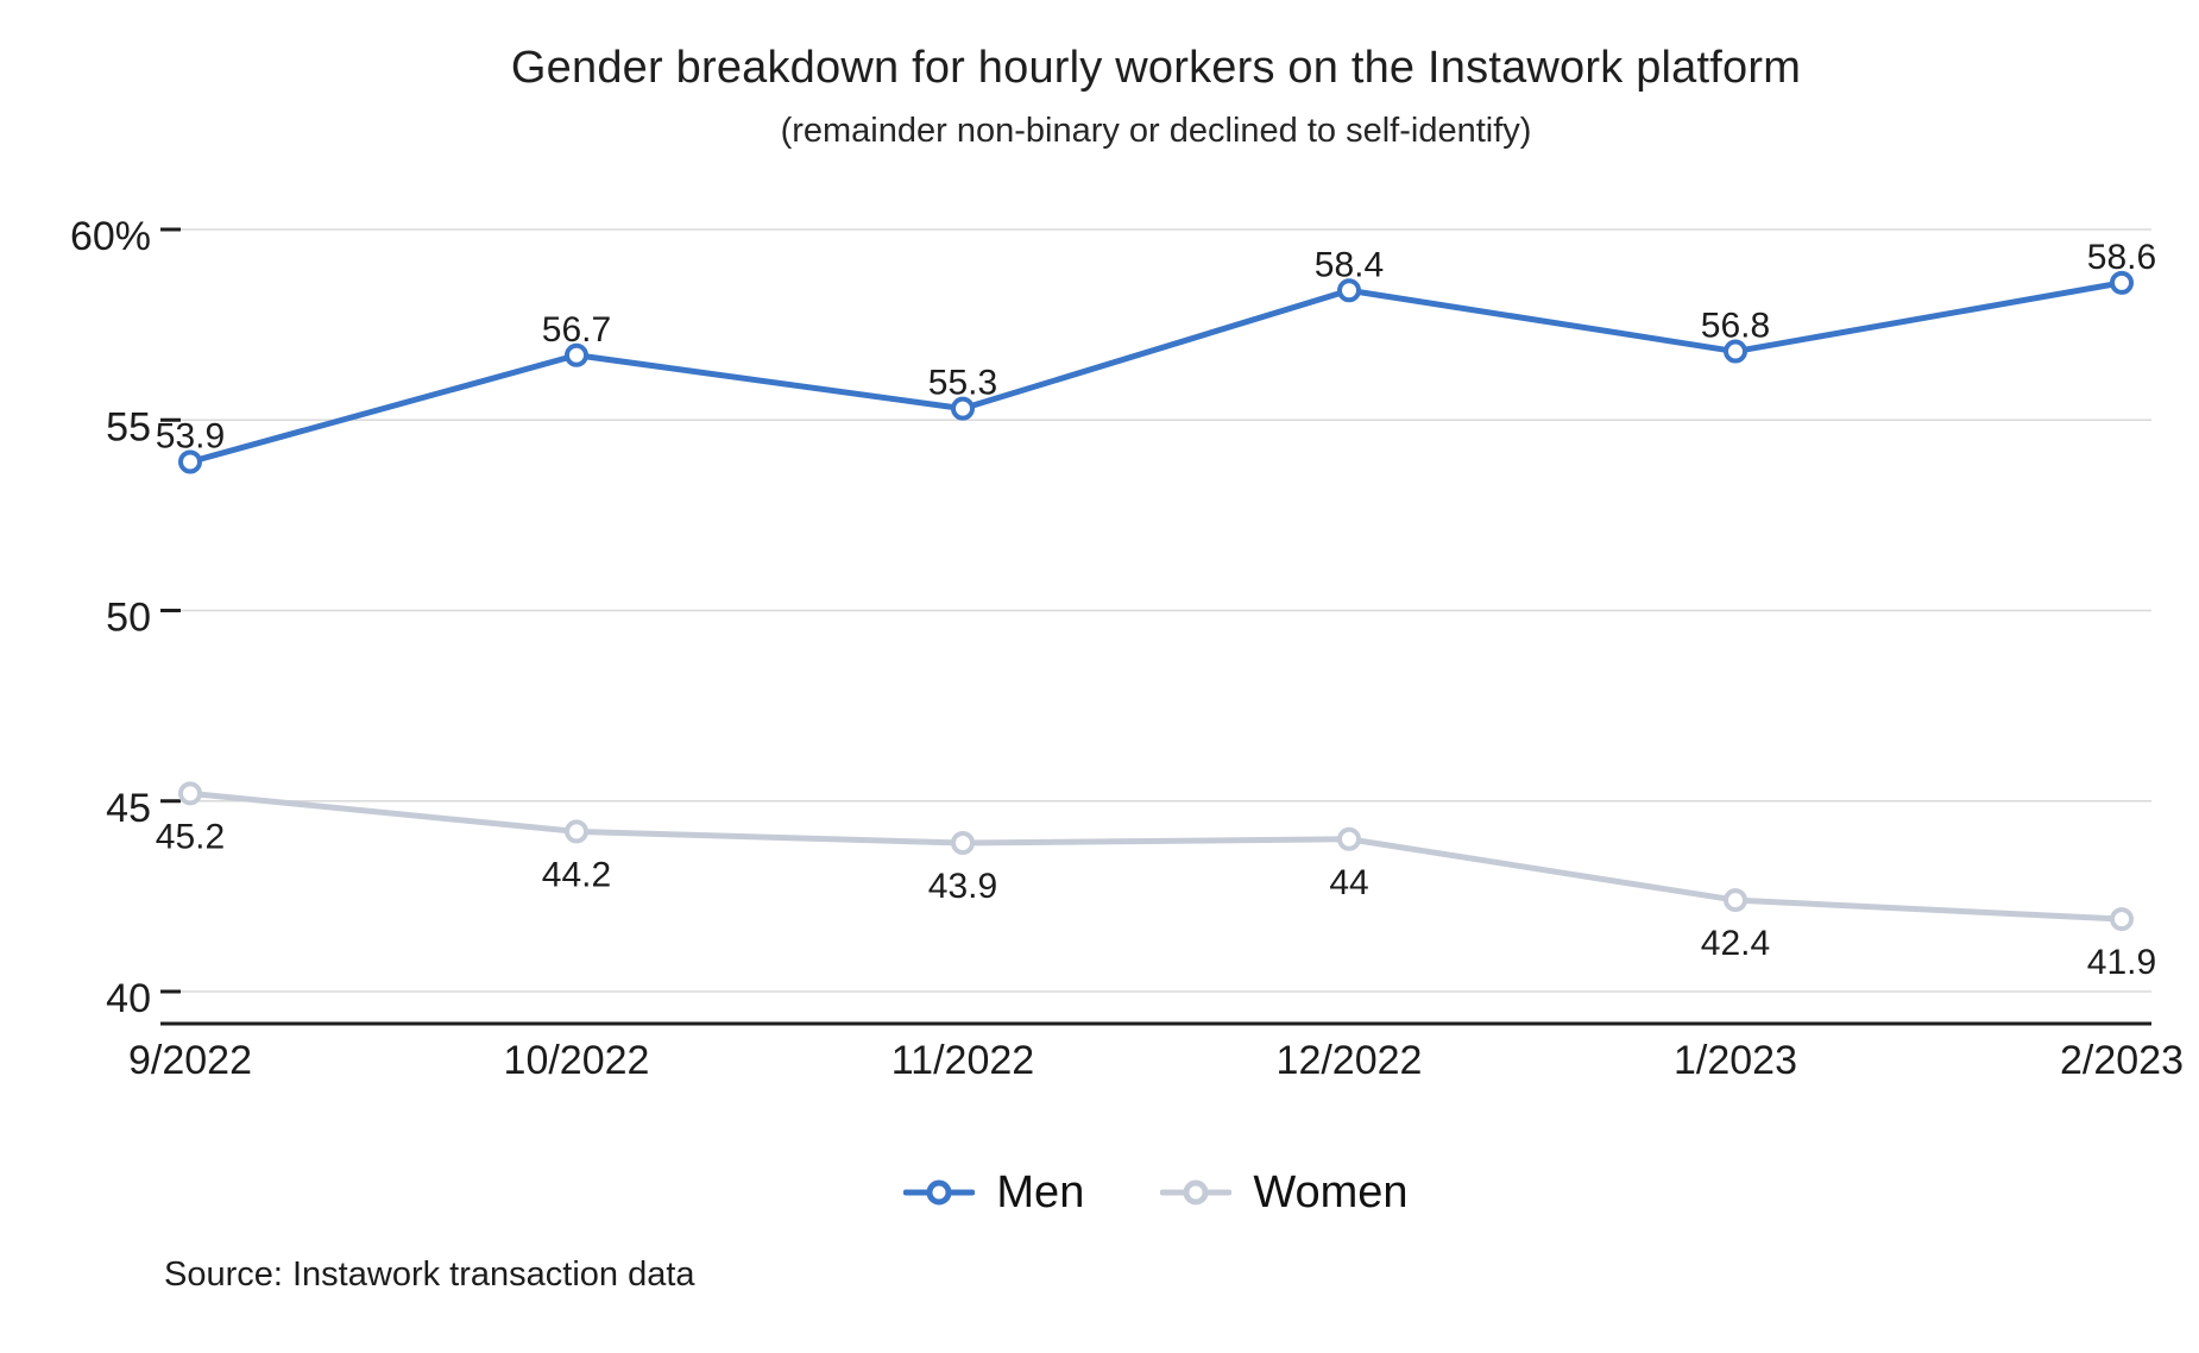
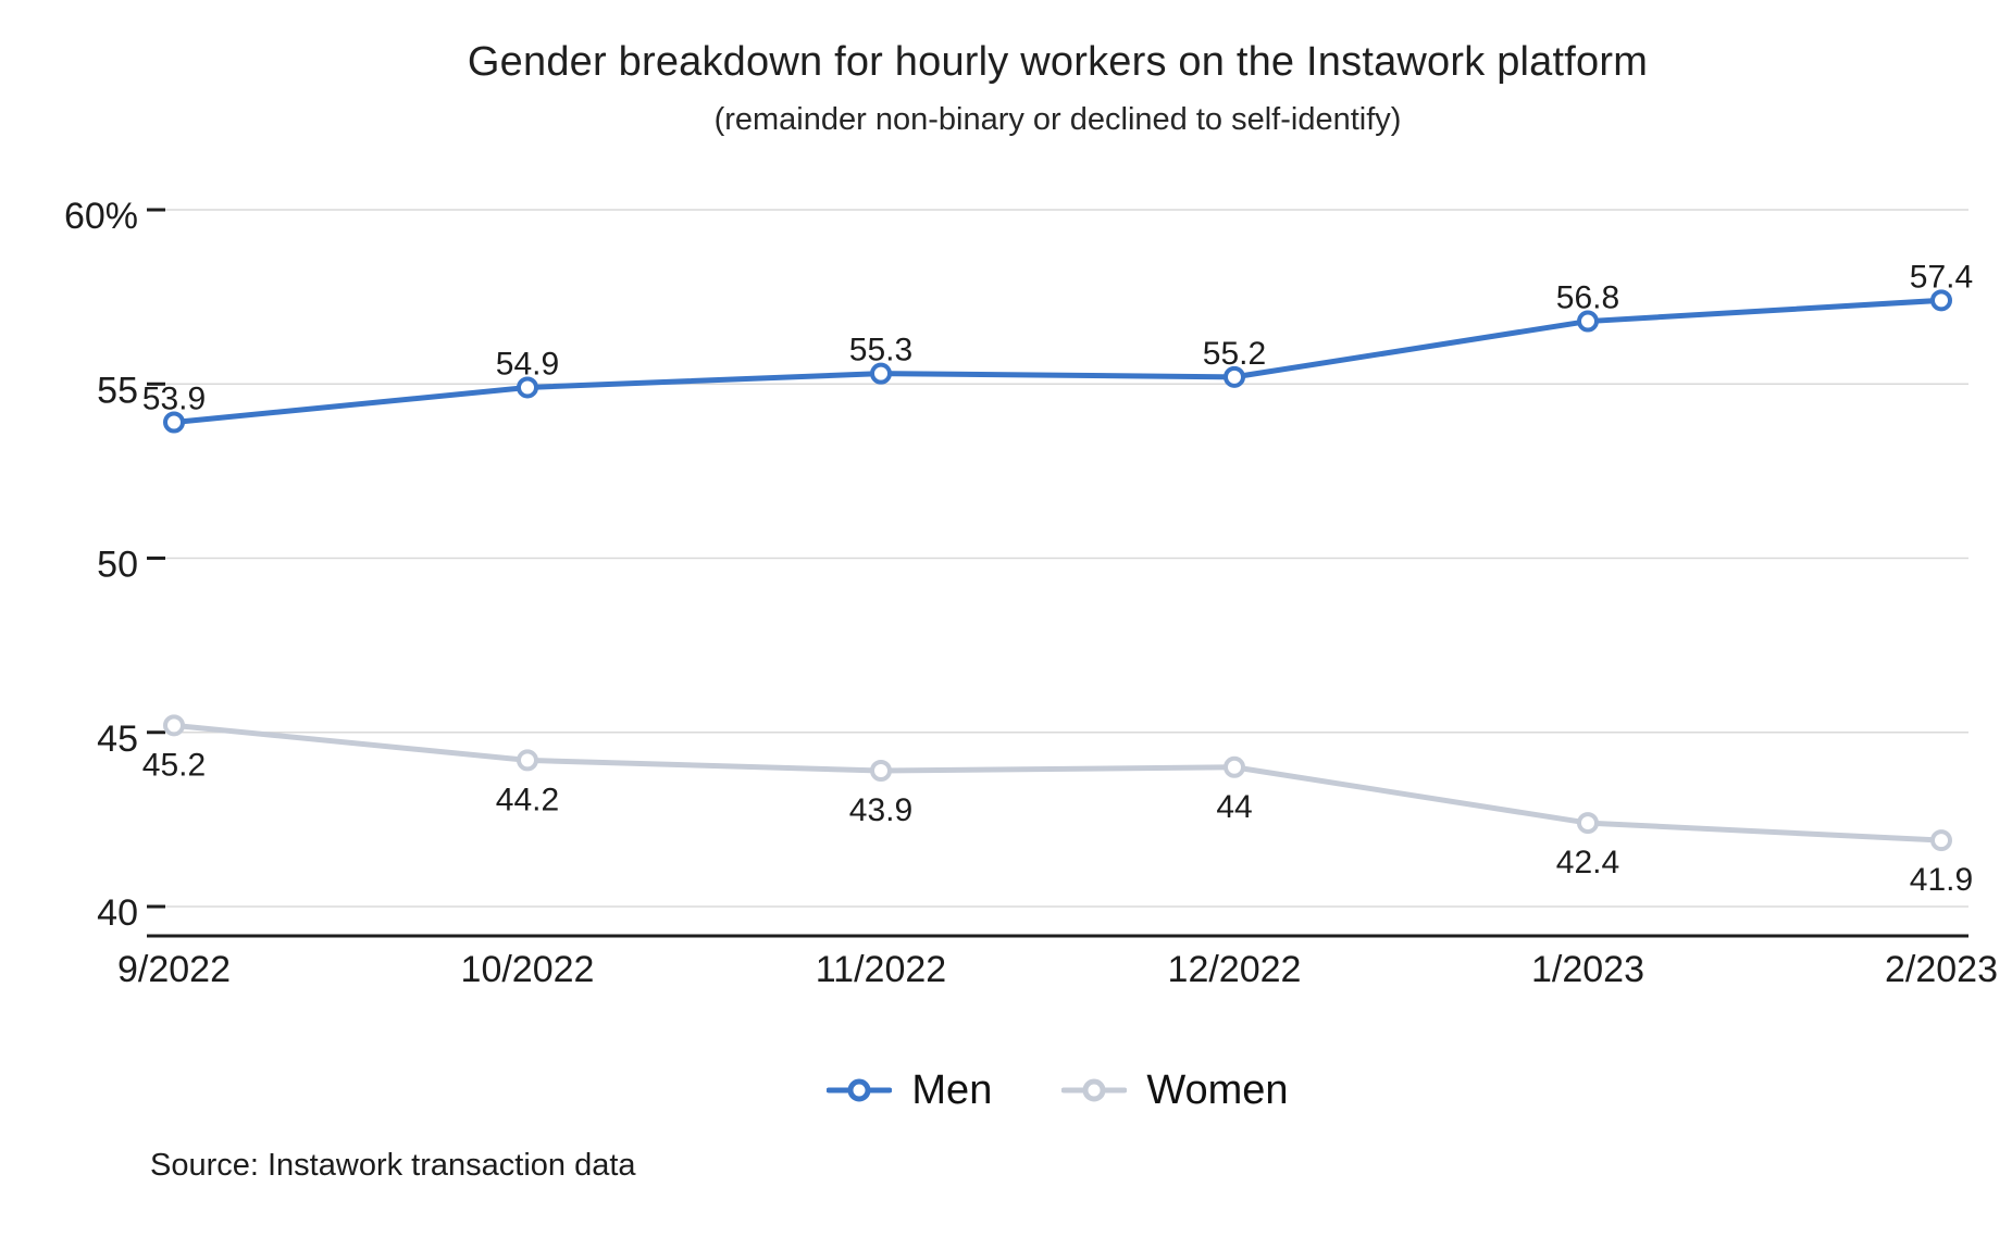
Men/10/2022: 56.7 -> 54.9
Men/12/2022: 58.4 -> 55.2
Men/2/2023: 58.6 -> 57.4
